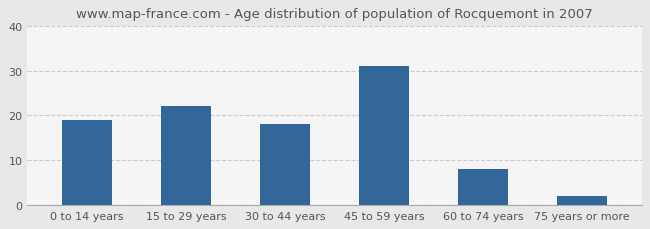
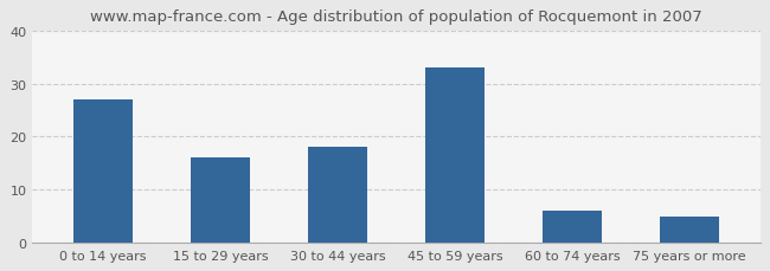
0 to 14 years: 19 -> 27
15 to 29 years: 22 -> 16
45 to 59 years: 31 -> 33
60 to 74 years: 8 -> 6
75 years or more: 2 -> 5
